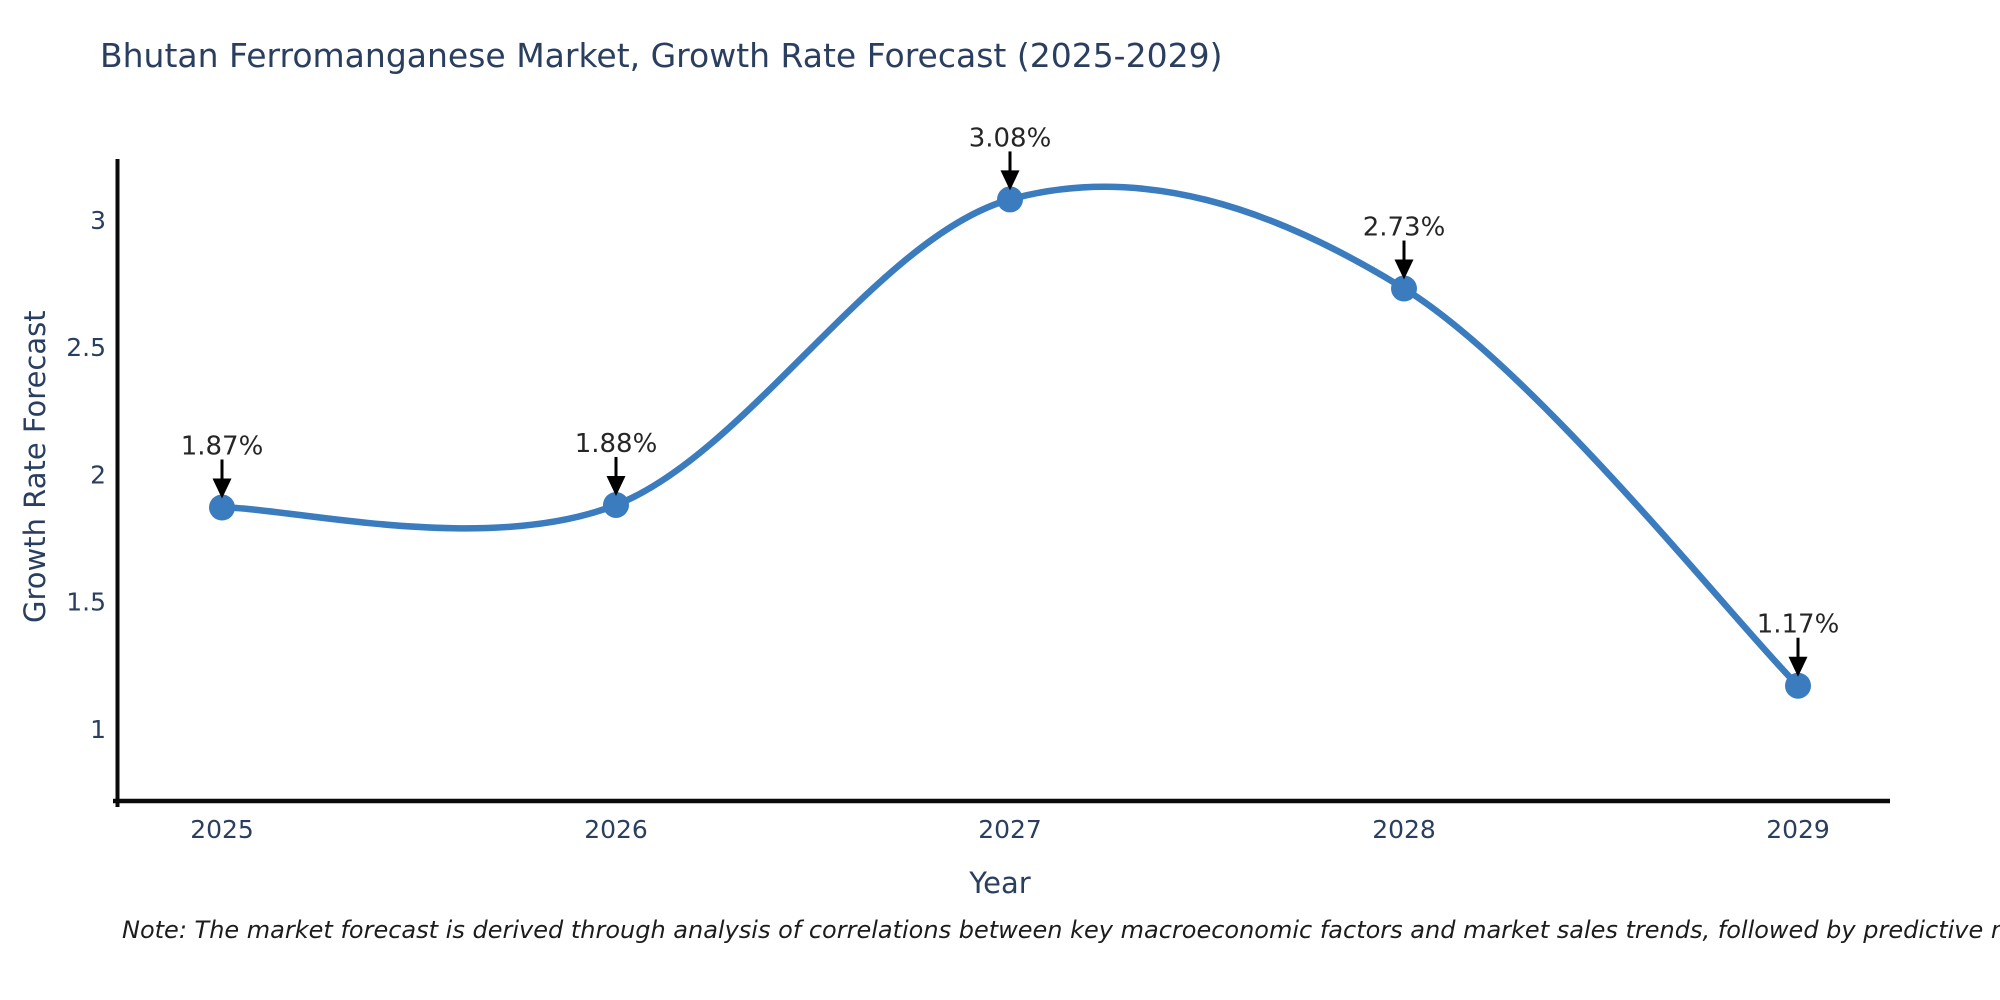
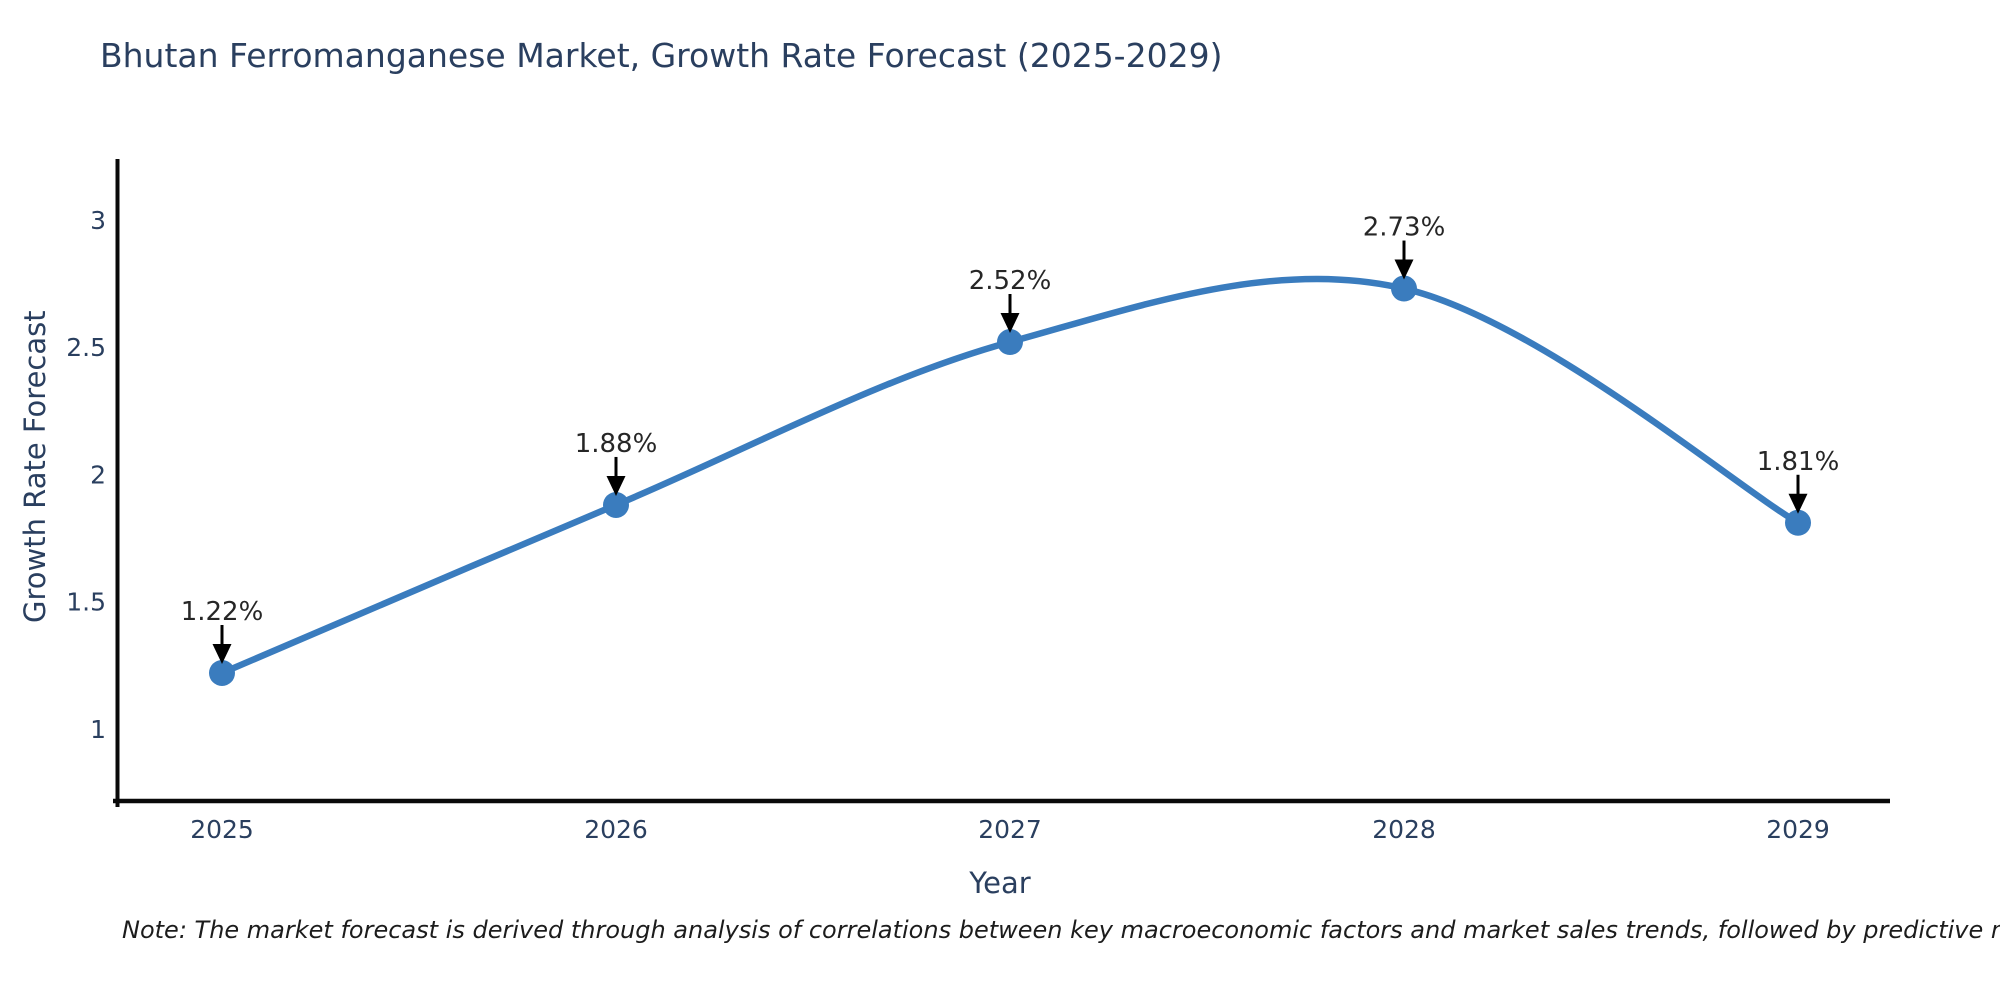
2025: 1.87% -> 1.22%
2027: 3.08% -> 2.52%
2029: 1.17% -> 1.81%
